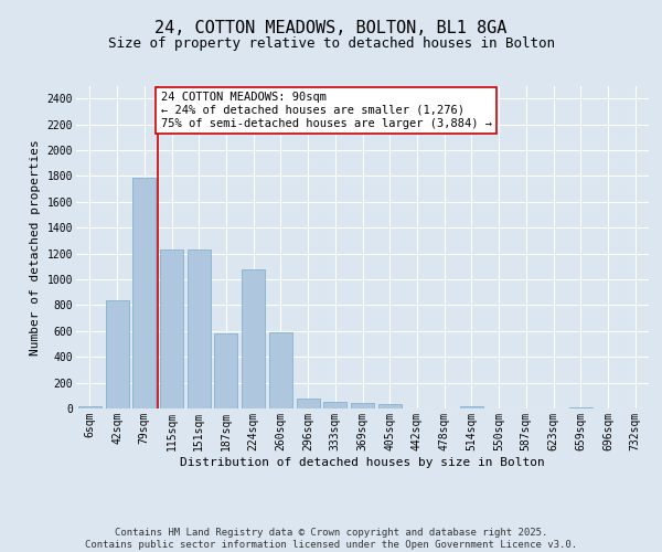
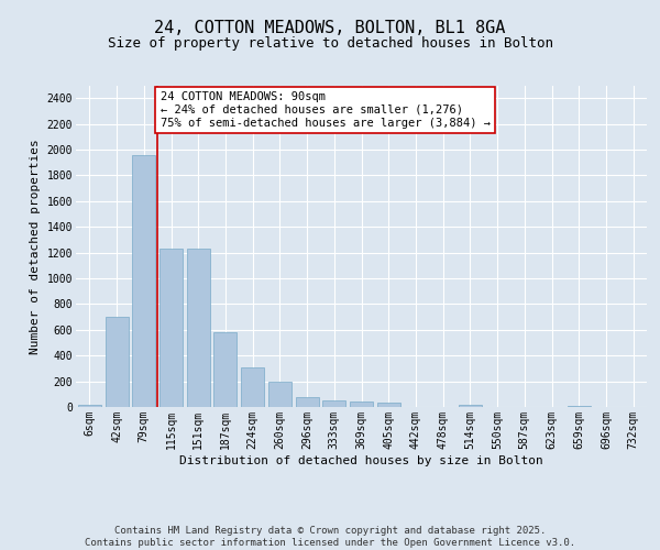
42sqm: 840 -> 700
79sqm: 1790 -> 1960
224sqm: 1080 -> 300
260sqm: 590 -> 200
